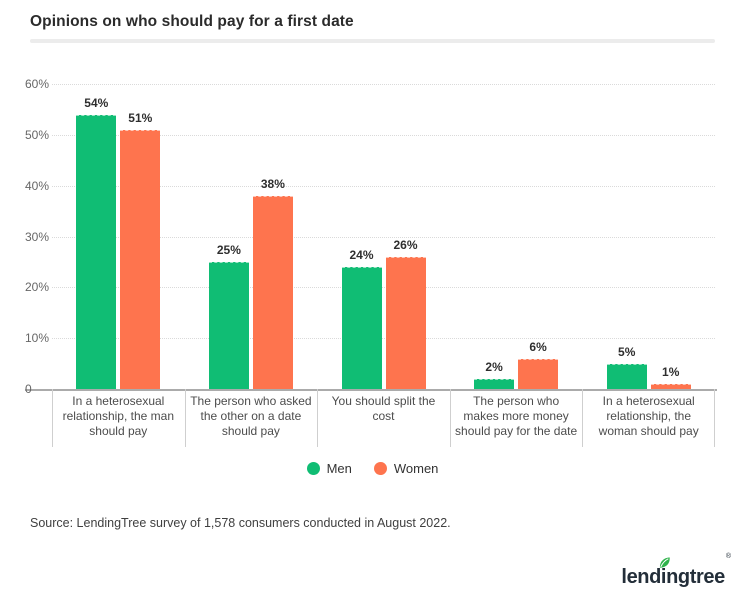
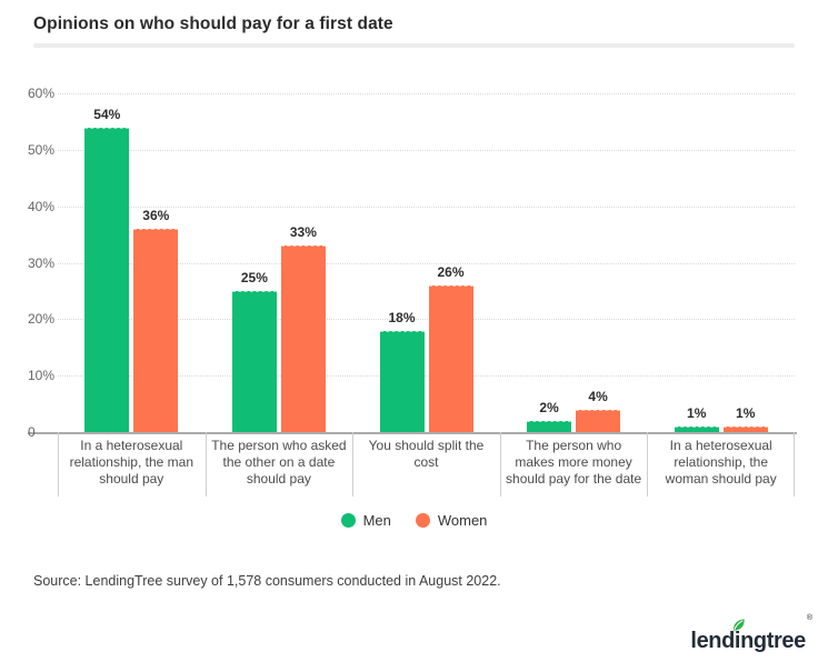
Women/In a heterosexual relationship, the man should pay: 51% -> 36%
Women/The person who asked the other on a date should pay: 38% -> 33%
Men/You should split the cost: 24% -> 18%
Women/The person who makes more money should pay for the date: 6% -> 4%
Men/In a heterosexual relationship, the woman should pay: 5% -> 1%
